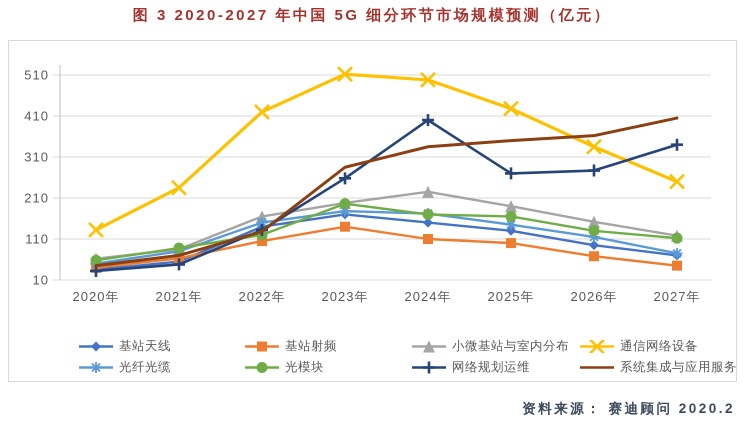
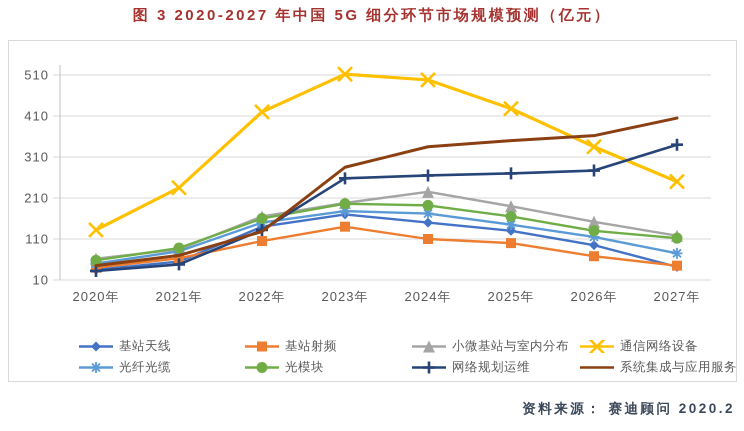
光模块/2022年: 120 -> 160
光模块/2024年: 170 -> 190
网络规划运维/2024年: 400 -> 260
基站天线/2027年: 70 -> 40
